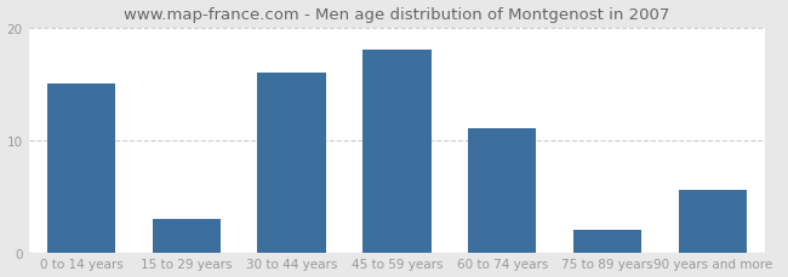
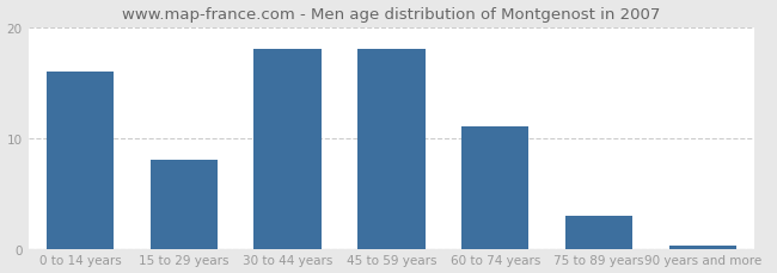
0 to 14 years: 15.0 -> 16.0
15 to 29 years: 3.0 -> 8.0
30 to 44 years: 16.0 -> 18.0
75 to 89 years: 2.0 -> 3.0
90 years and more: 5.6 -> 0.3
